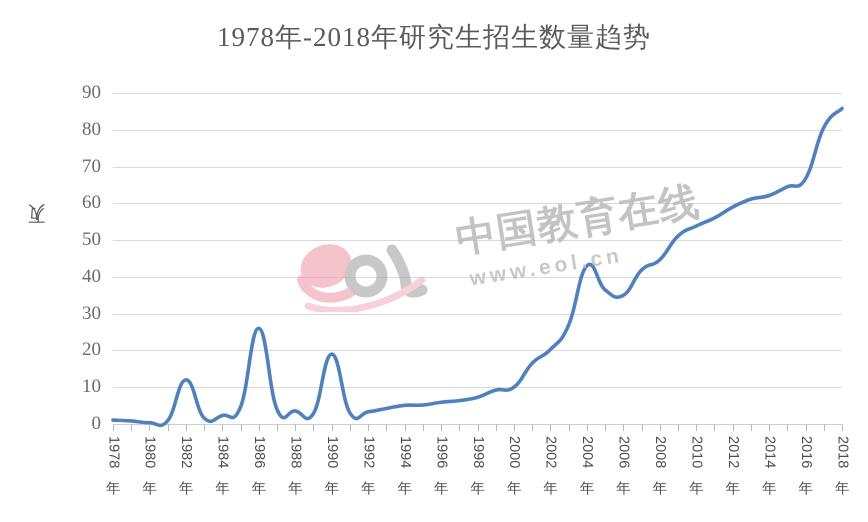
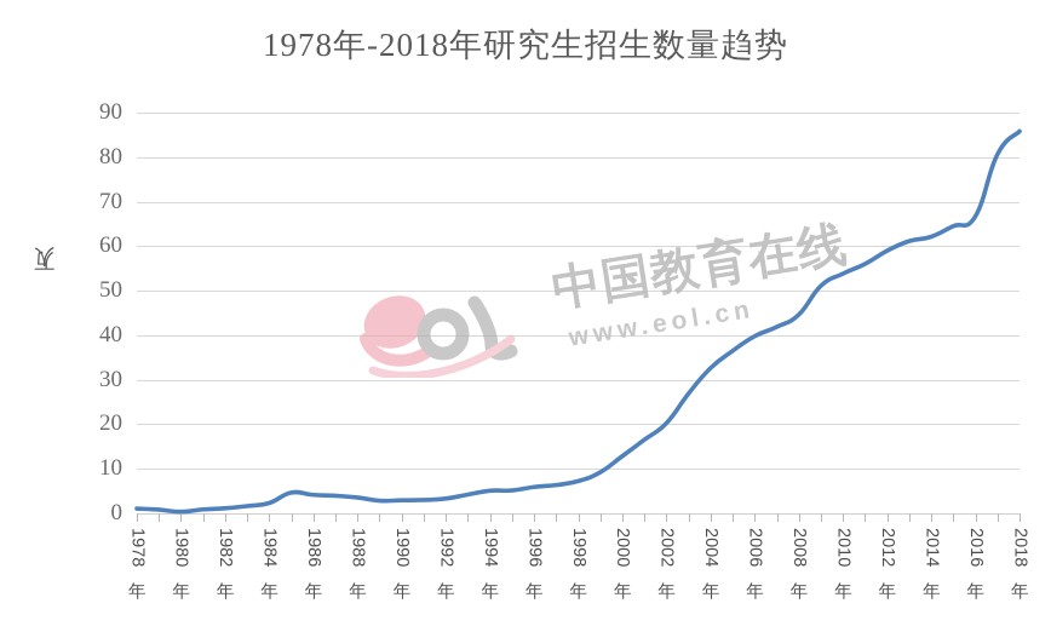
1982年: 12 -> 1
1986年: 26 -> 4
1990年: 19 -> 3
2000年: 10 -> 13
2004年: 43 -> 33
2006年: 35 -> 40
